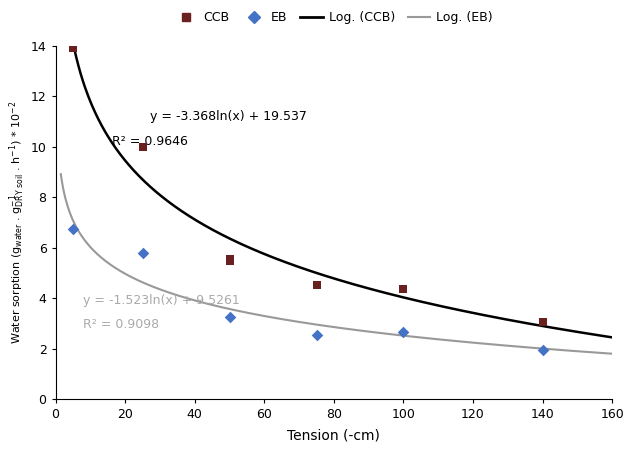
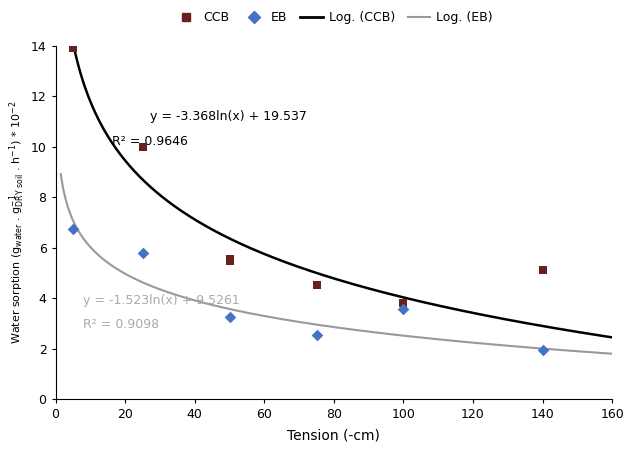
CCB/100: 4.35 -> 3.80
EB/100: 2.65 -> 3.55
CCB/140: 3.05 -> 5.10
